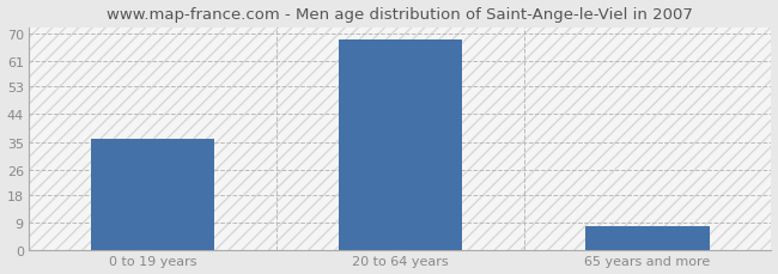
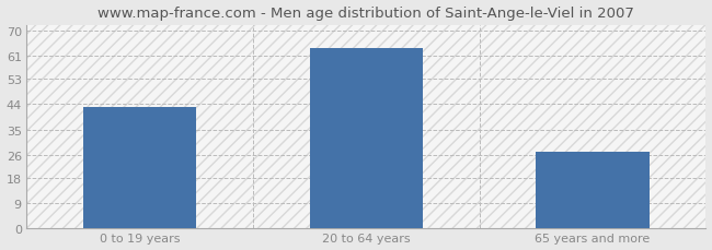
0 to 19 years: 36 -> 43
20 to 64 years: 68 -> 64
65 years and more: 8 -> 27
